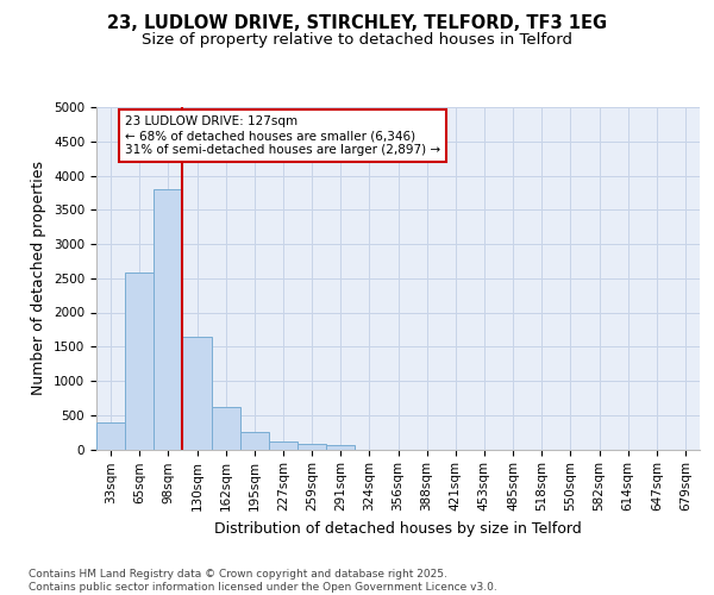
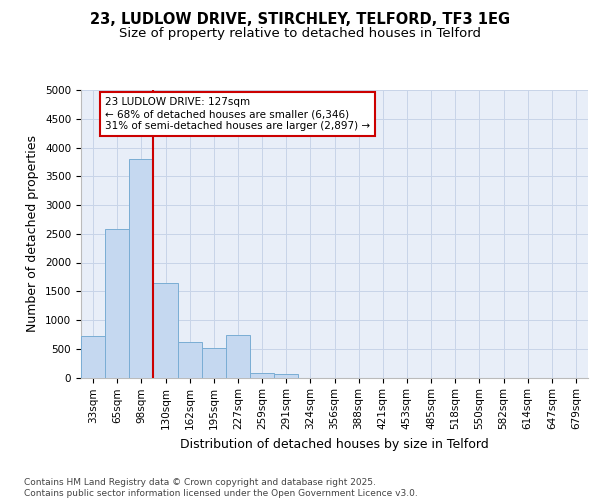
33sqm: 400 -> 720
195sqm: 250 -> 520
227sqm: 120 -> 740
